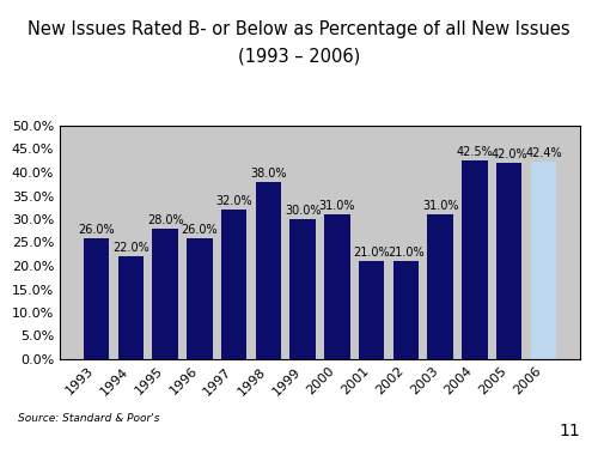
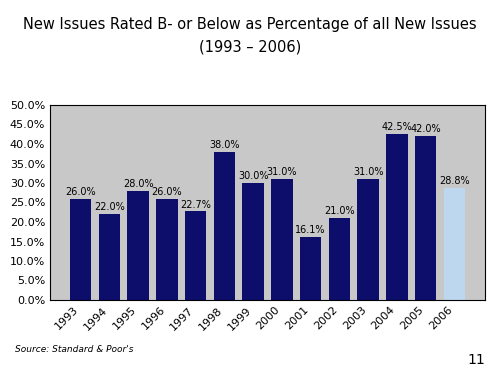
1997: 32.0% -> 22.7%
2001: 21.0% -> 16.1%
2006: 42.4% -> 28.8%
